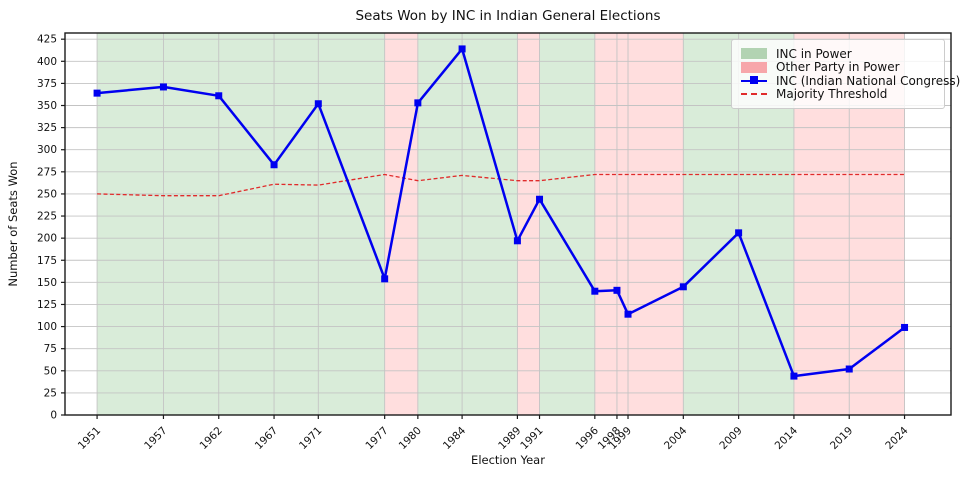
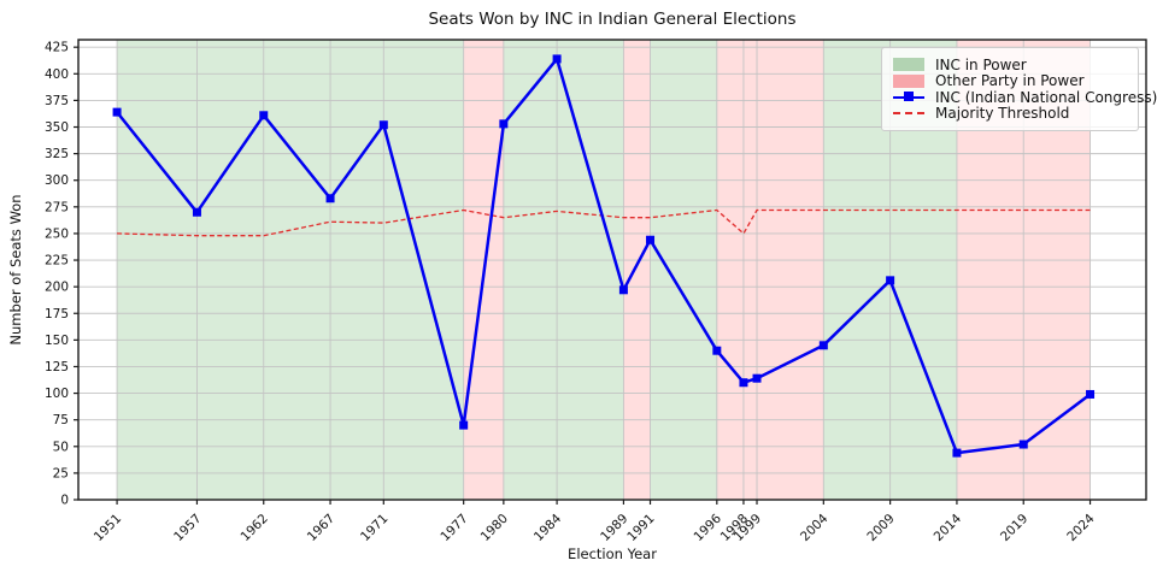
INC (Indian National Congress)/1957: 370 -> 270
INC (Indian National Congress)/1977: 150 -> 70
INC (Indian National Congress)/1998: 140 -> 110
Majority Threshold/1998: 270 -> 250
